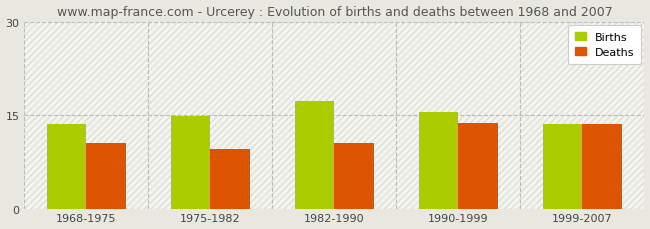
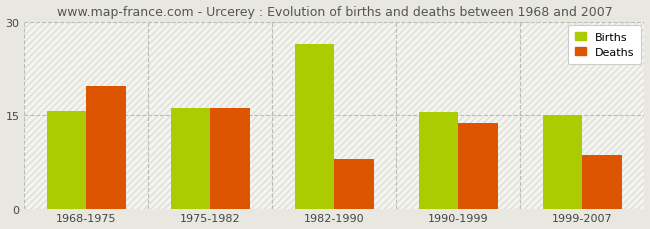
Births/1968-1975: 13.5 -> 15.6
Deaths/1968-1975: 10.5 -> 19.6
Births/1975-1982: 14.8 -> 16.2
Deaths/1975-1982: 9.5 -> 16.2
Births/1982-1990: 17.2 -> 26.4
Deaths/1982-1990: 10.5 -> 8.0
Births/1999-2007: 13.5 -> 15.0
Deaths/1999-2007: 13.5 -> 8.6
